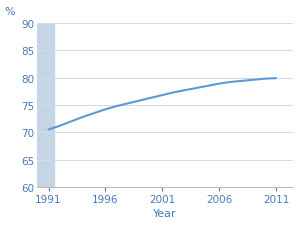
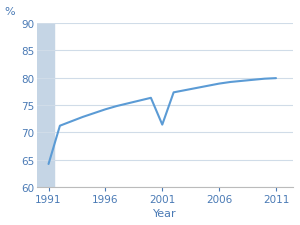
1991: 70.5 -> 64.2
2001: 76.8 -> 71.4
